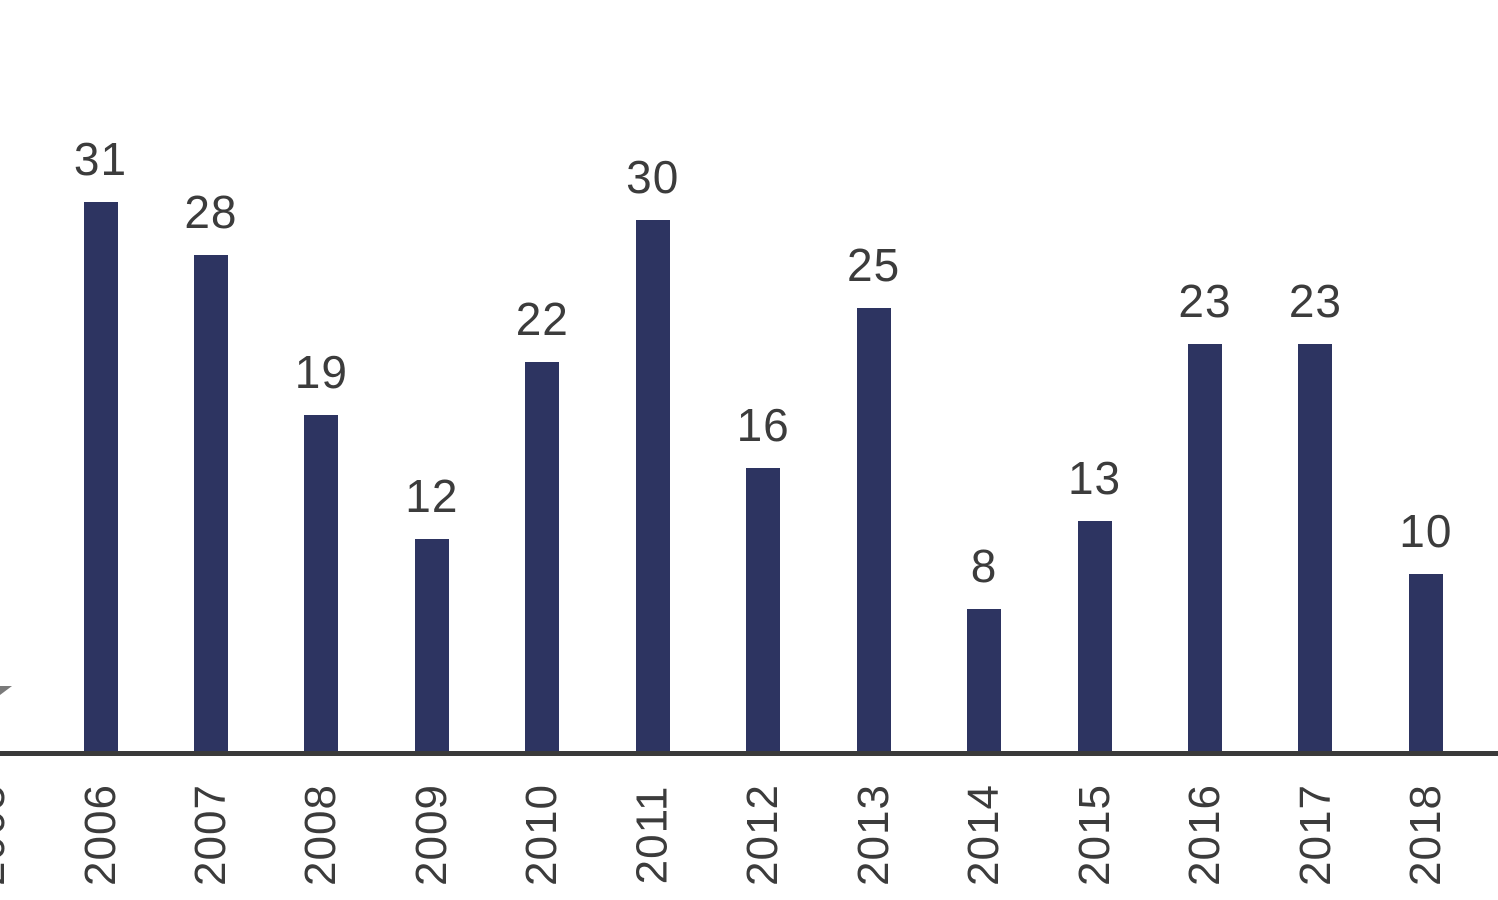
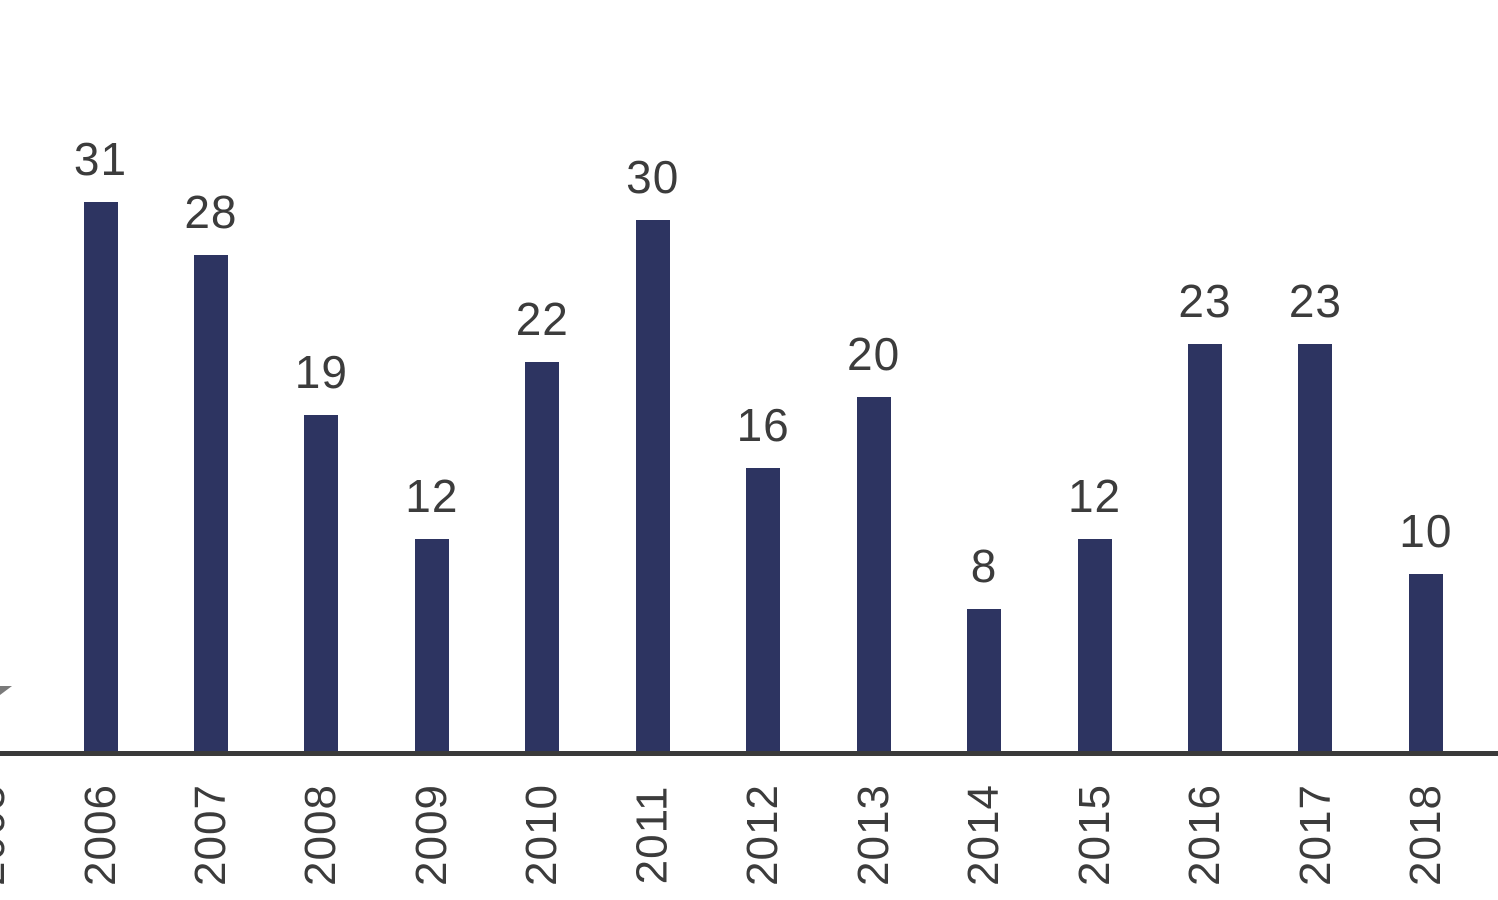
2013: 25 -> 20
2015: 13 -> 12
